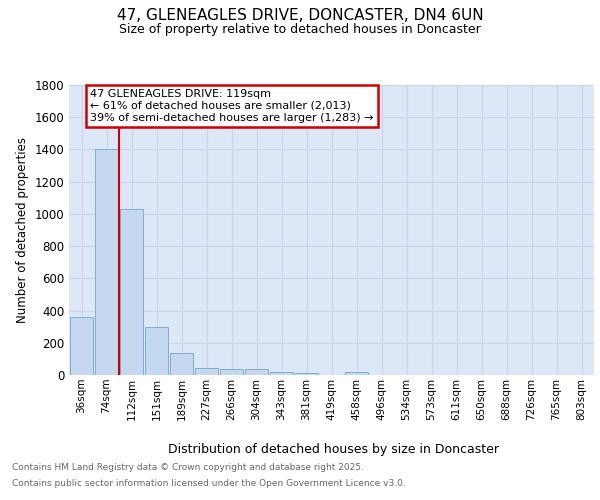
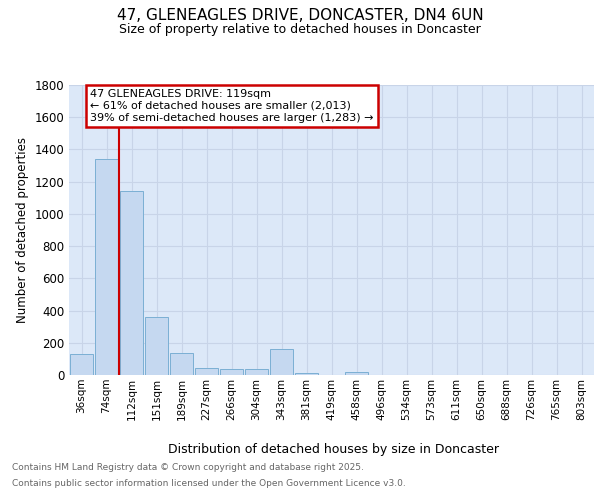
36sqm: 360 -> 130
74sqm: 1400 -> 1340
112sqm: 1030 -> 1140
151sqm: 300 -> 360
343sqm: 20 -> 160
